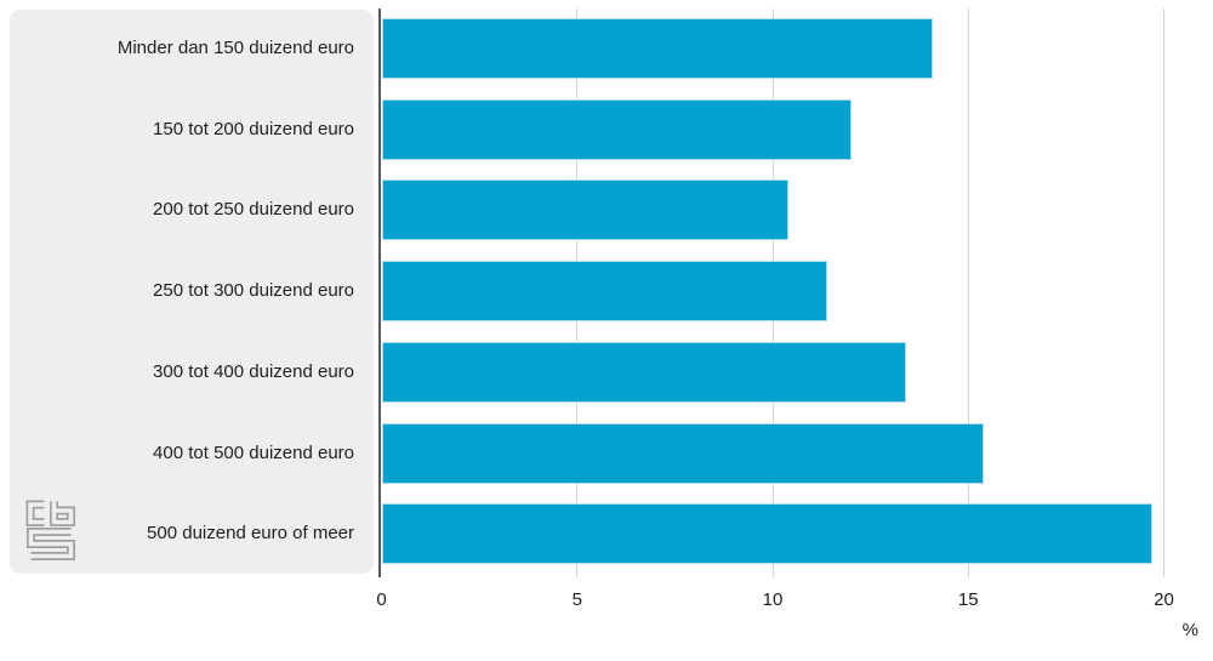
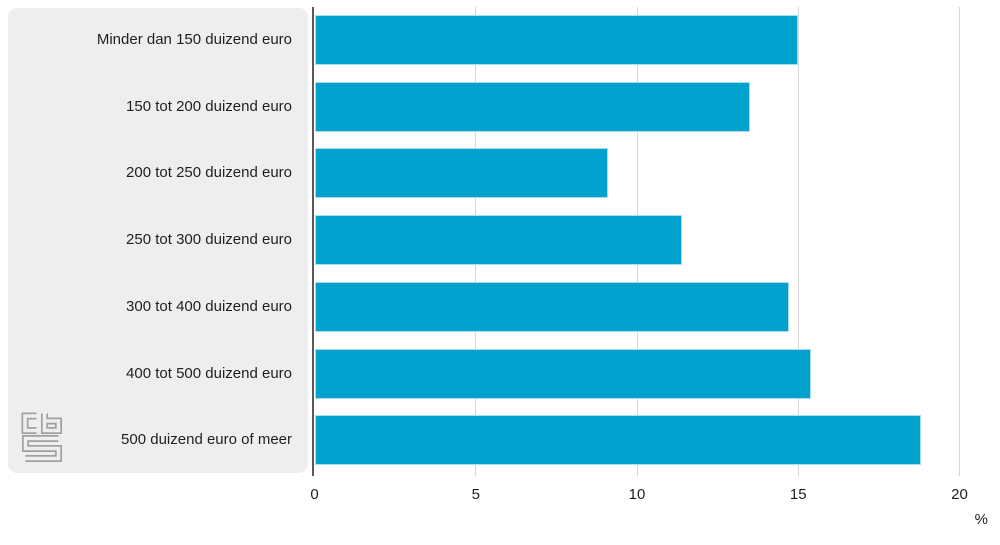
Minder dan 150 duizend euro: 14.1 -> 15.0
150 tot 200 duizend euro: 12.0 -> 13.5
200 tot 250 duizend euro: 10.4 -> 9.1
300 tot 400 duizend euro: 13.4 -> 14.7
500 duizend euro of meer: 19.7 -> 18.8
